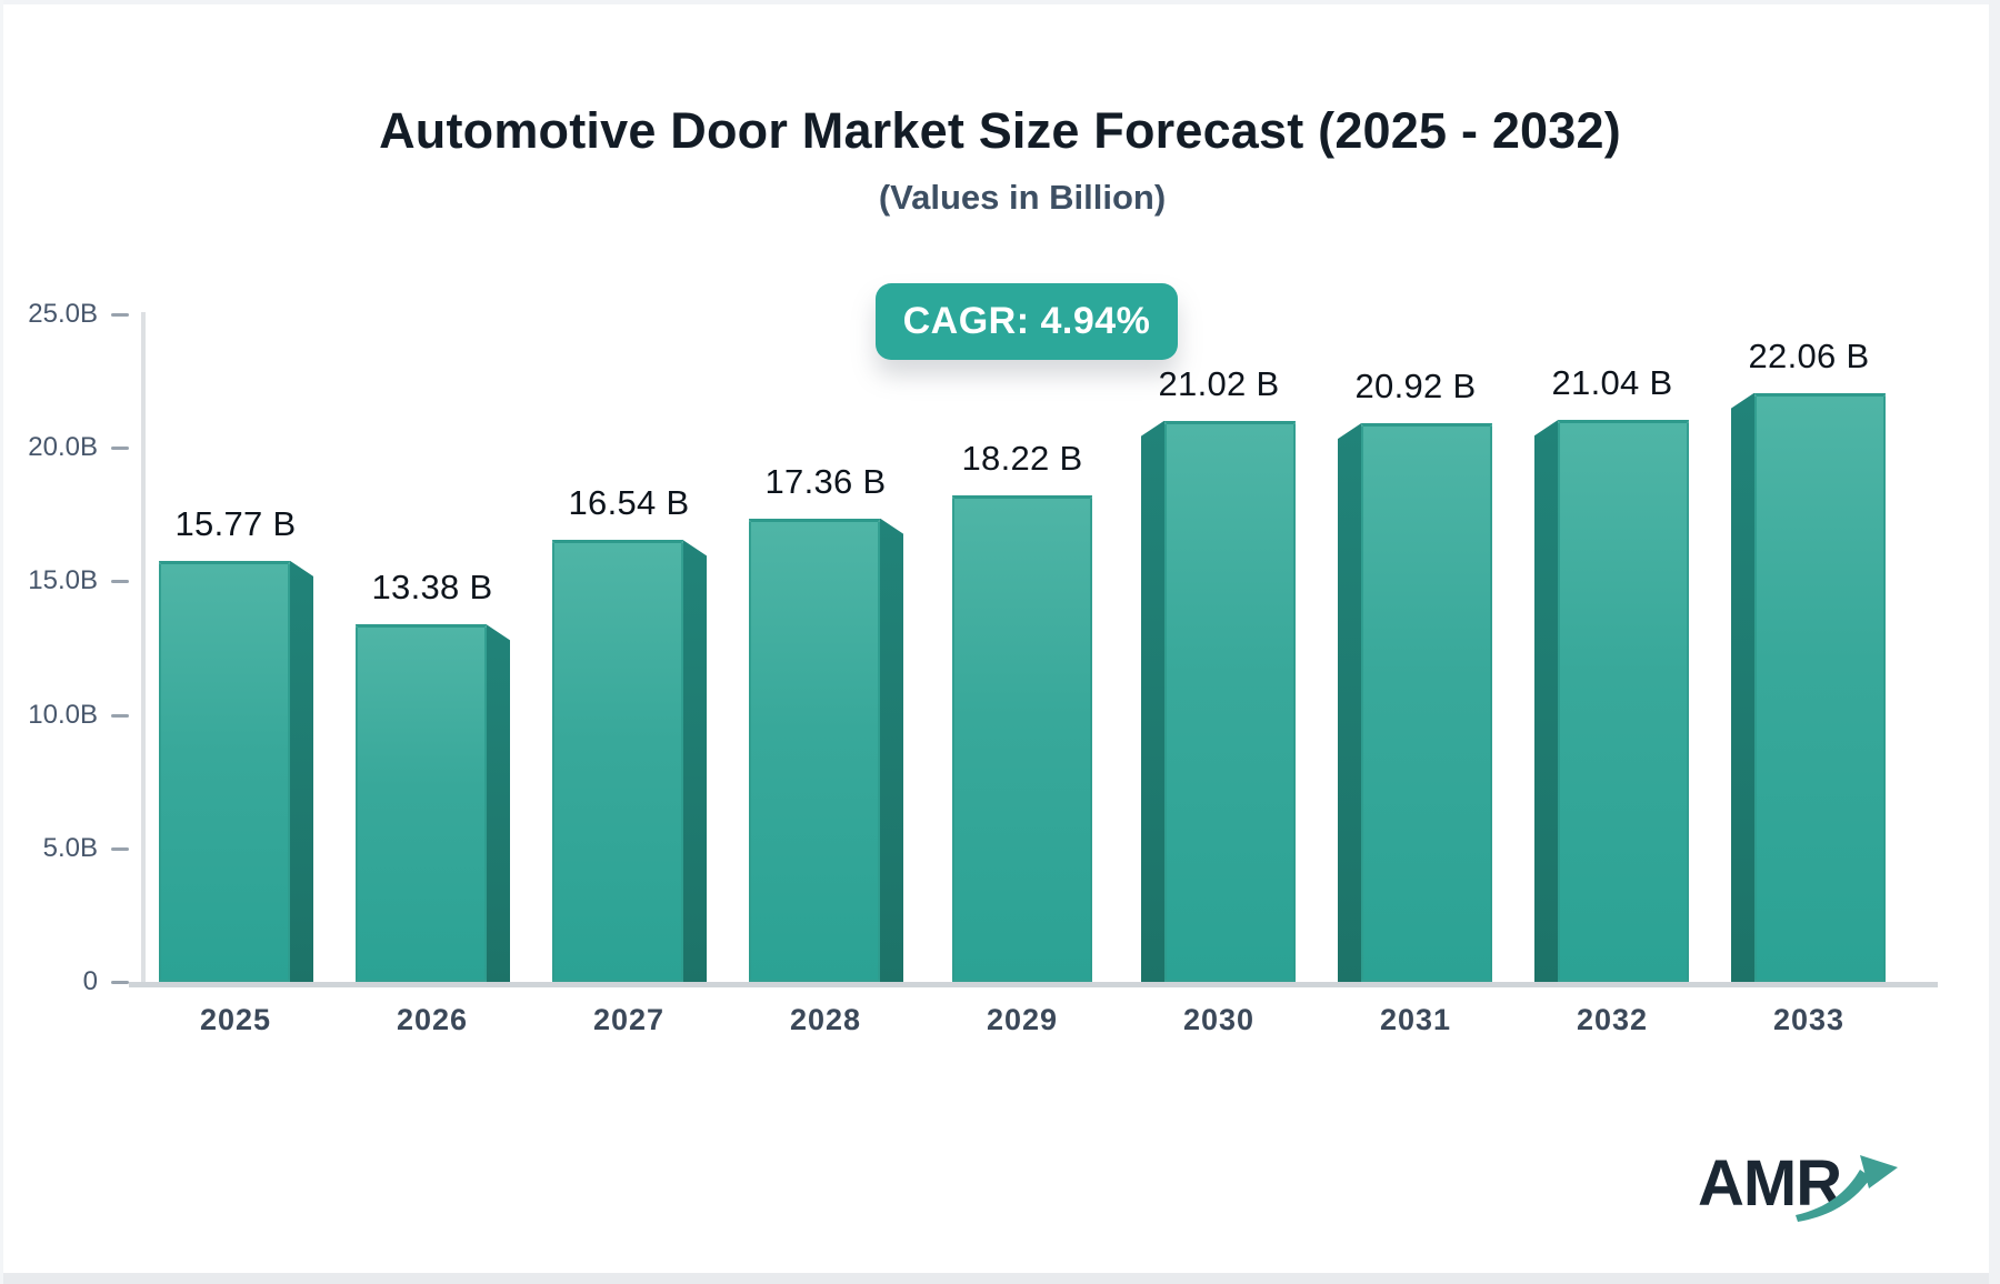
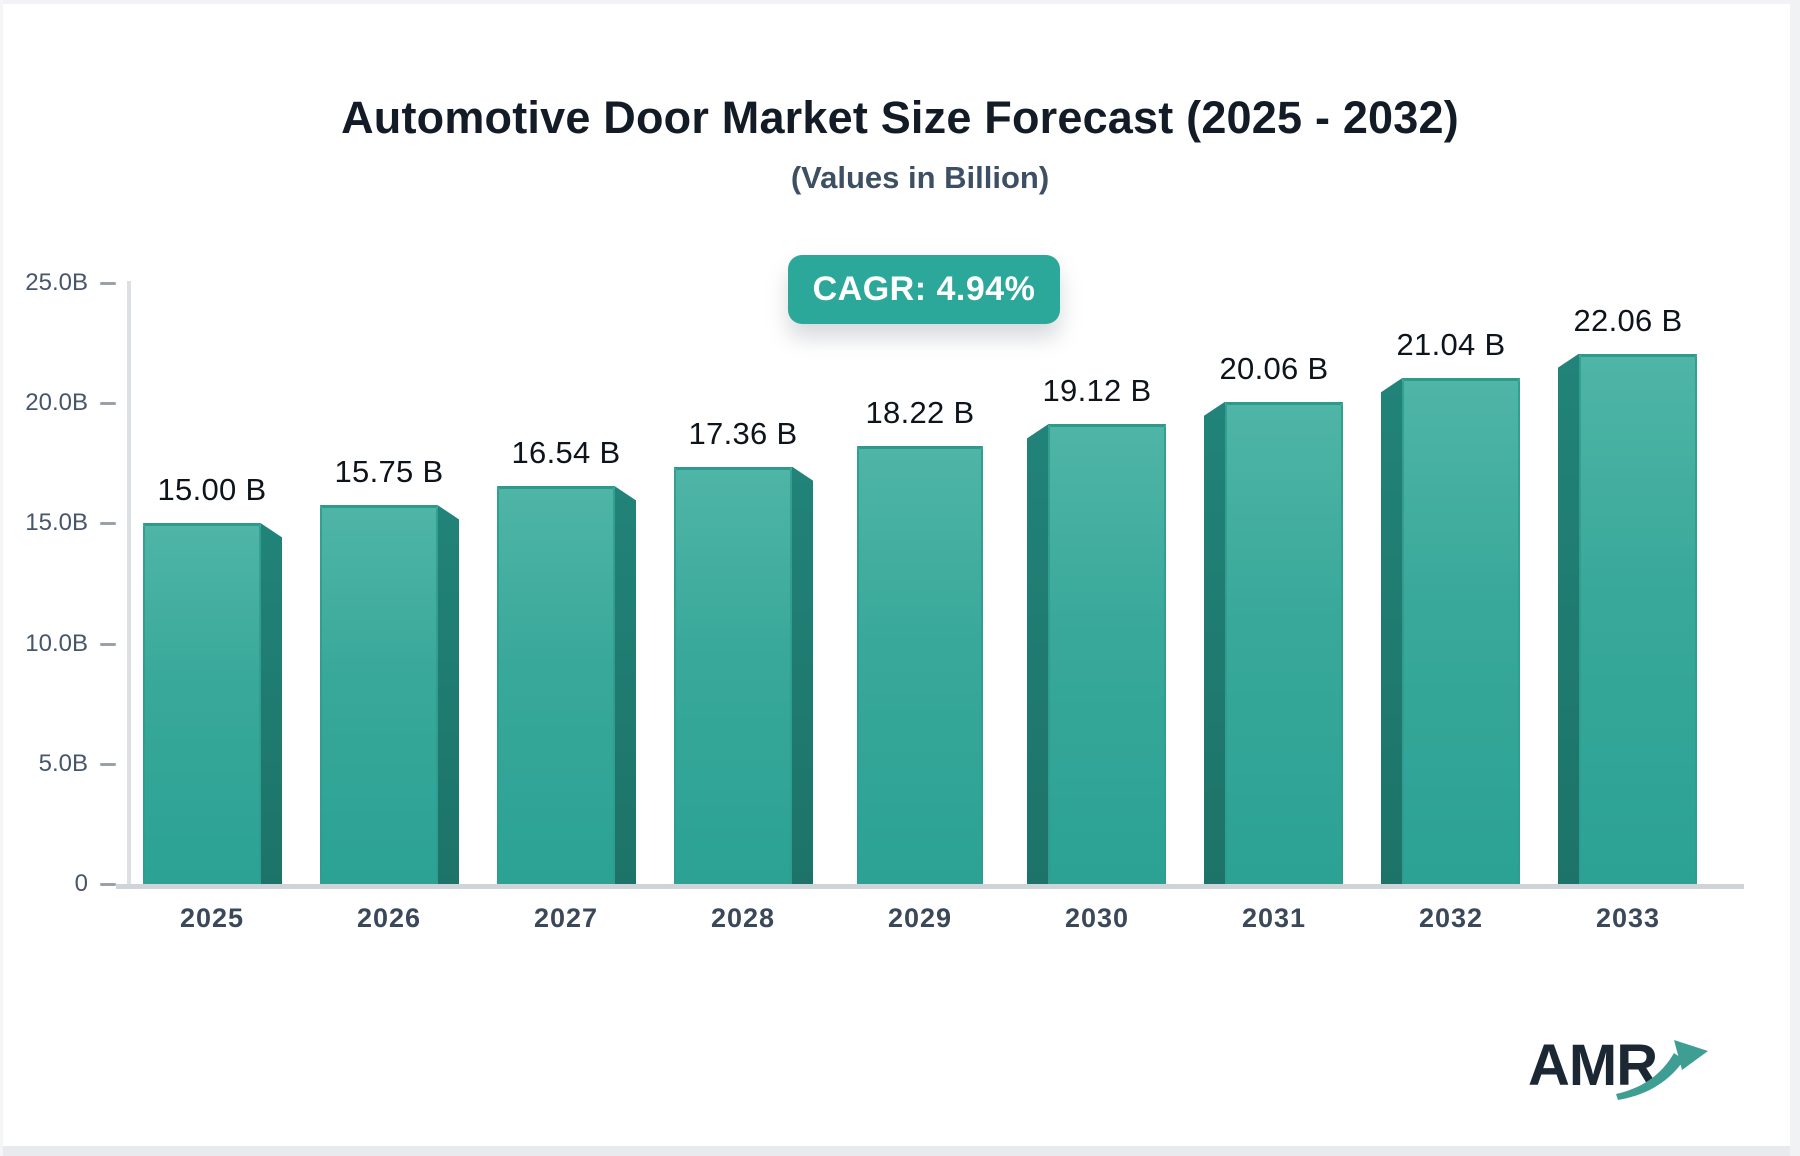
2025: 15.77 -> 15.00
2026: 13.38 -> 15.75
2030: 21.02 -> 19.12
2031: 20.92 -> 20.06
